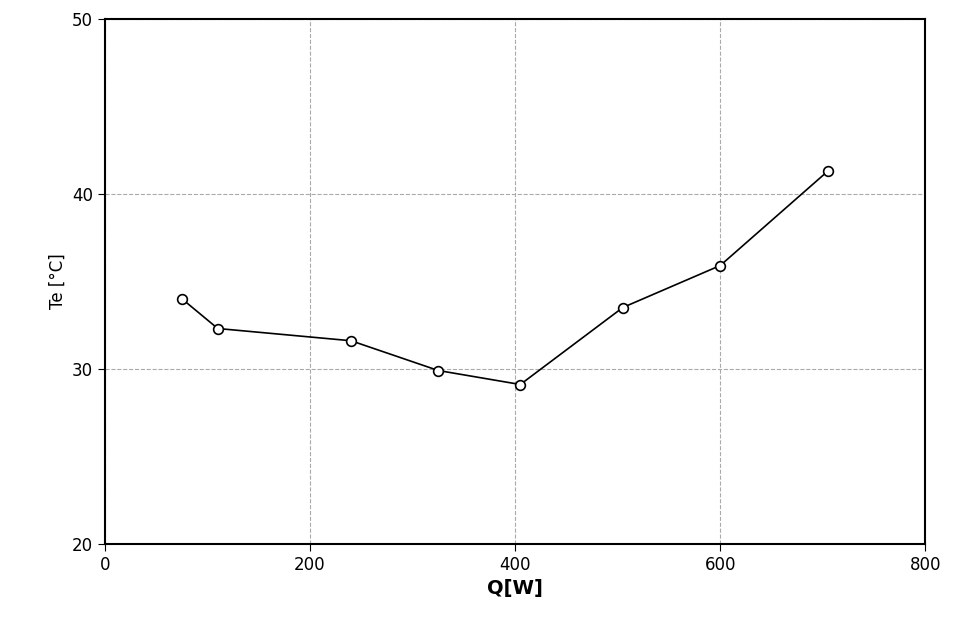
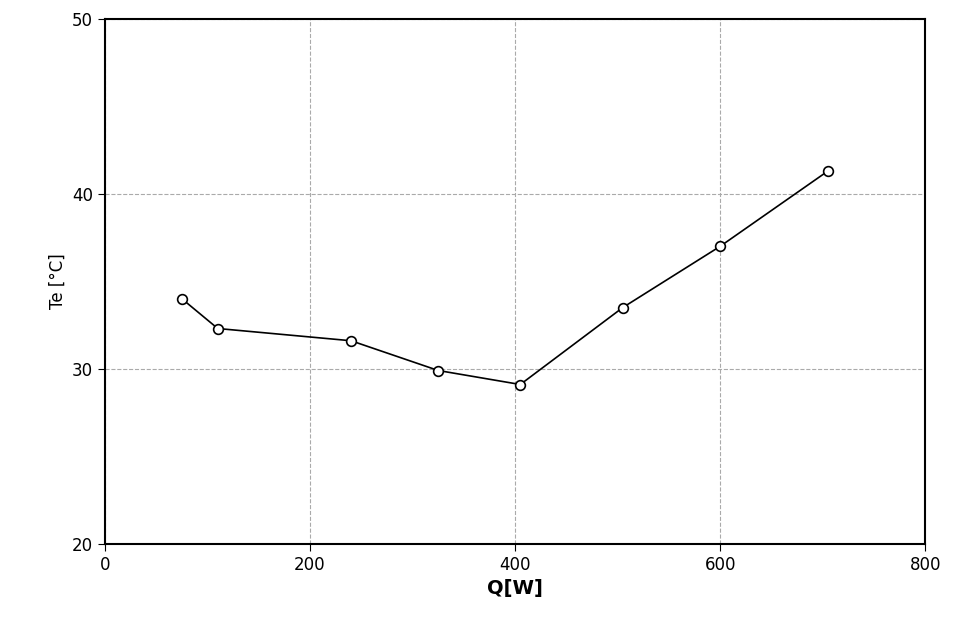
600: 35.9 -> 37.0
